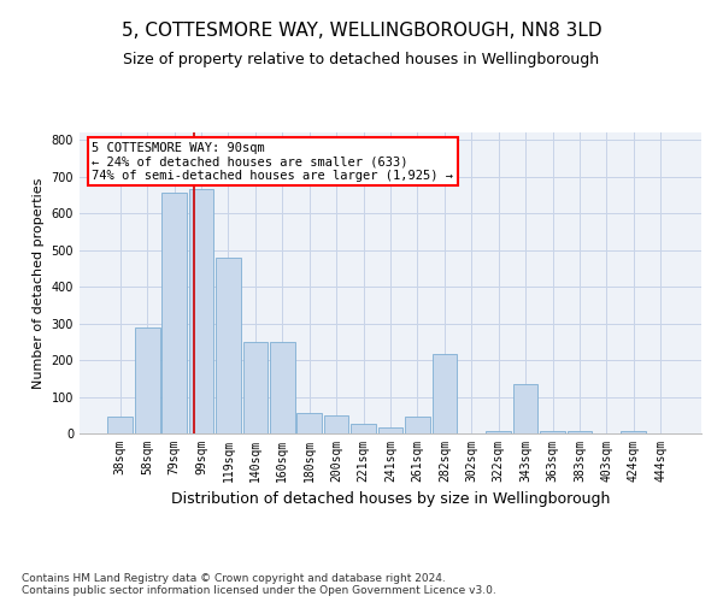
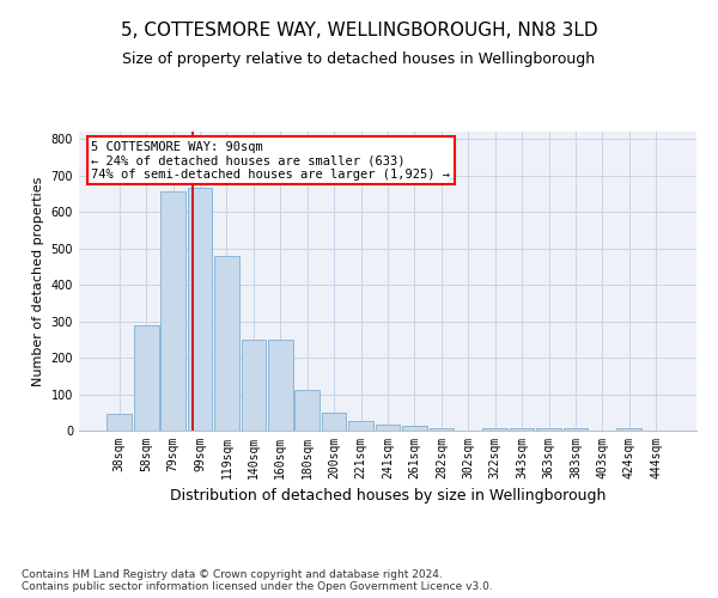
180sqm: 55 -> 113
261sqm: 45 -> 13
282sqm: 215 -> 8
343sqm: 135 -> 8
